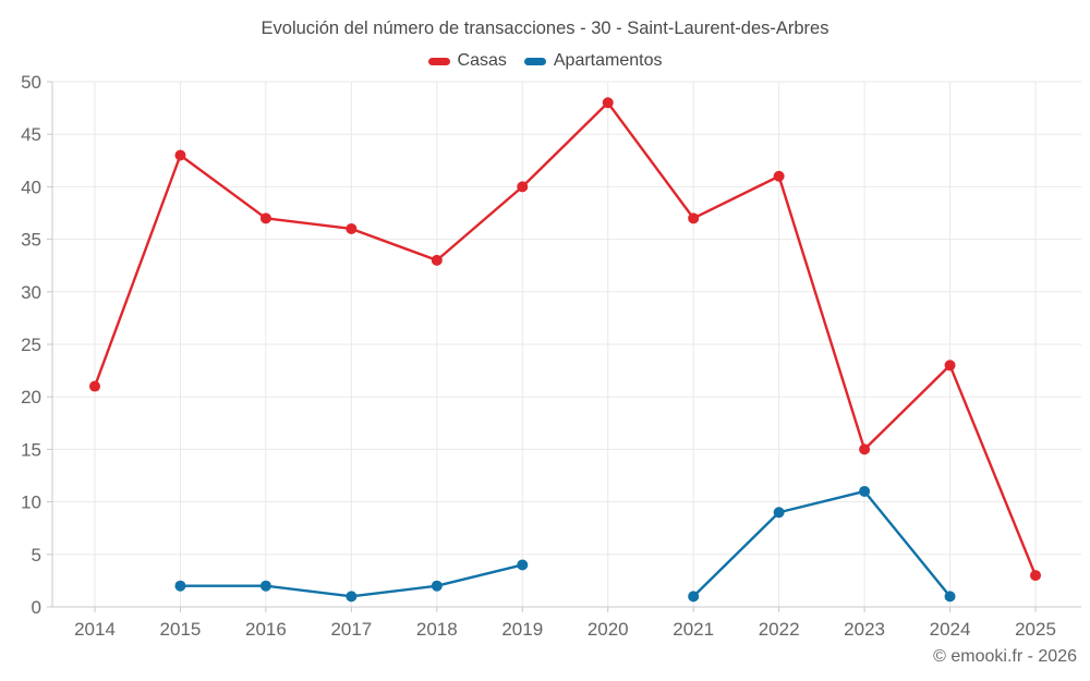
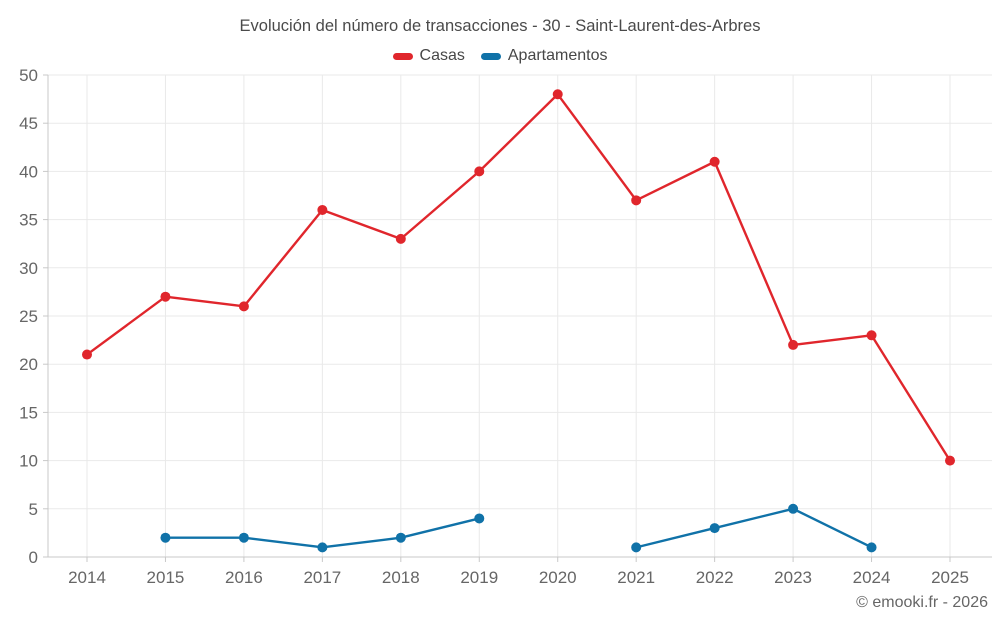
Casas/2015: 43 -> 27
Casas/2016: 37 -> 26
Apartamentos/2022: 9 -> 3
Casas/2023: 15 -> 22
Apartamentos/2023: 11 -> 5
Casas/2025: 3 -> 10
